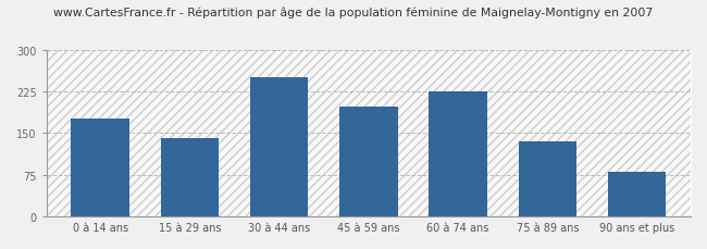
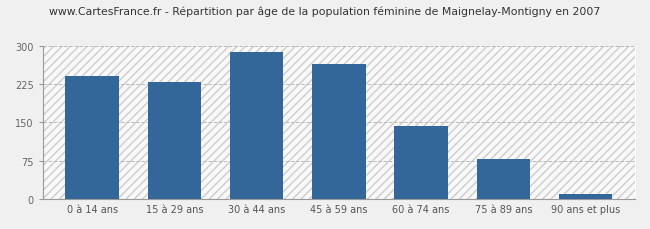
0 à 14 ans: 176 -> 240
15 à 29 ans: 140 -> 228
30 à 44 ans: 250 -> 287
45 à 59 ans: 198 -> 265
60 à 74 ans: 224 -> 143
75 à 89 ans: 136 -> 79
90 ans et plus: 80 -> 10
